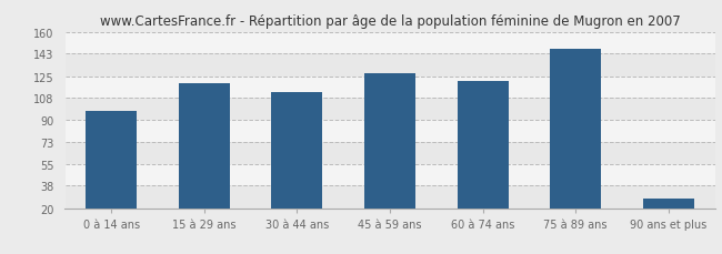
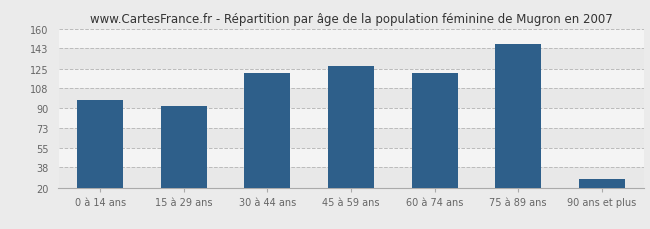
15 à 29 ans: 119 -> 92
30 à 44 ans: 112 -> 121
